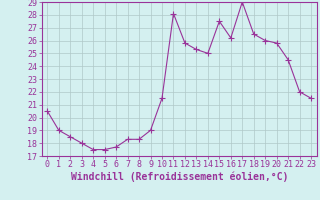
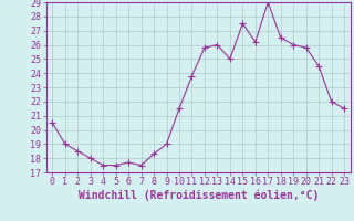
7: 18.3 -> 17.5
11: 28.1 -> 23.8
13: 25.3 -> 26.0
